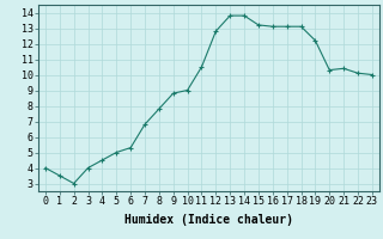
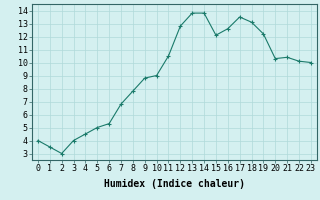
15: 13.2 -> 12.1
16: 13.1 -> 12.6
17: 13.1 -> 13.5
